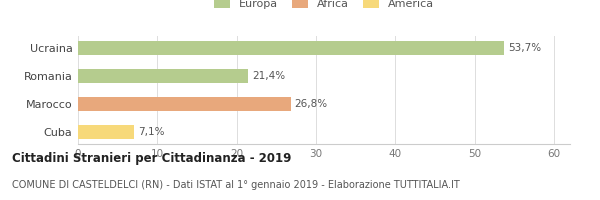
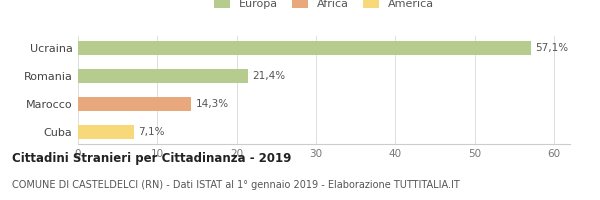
Ucraina: 53,7% -> 57,1%
Marocco: 26,8% -> 14,3%
